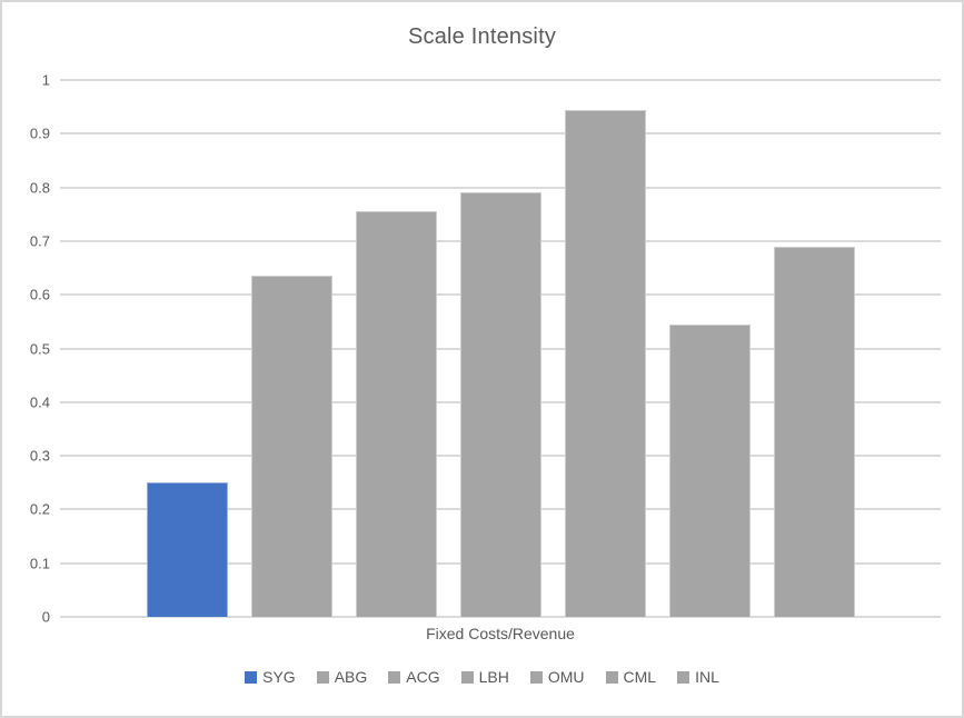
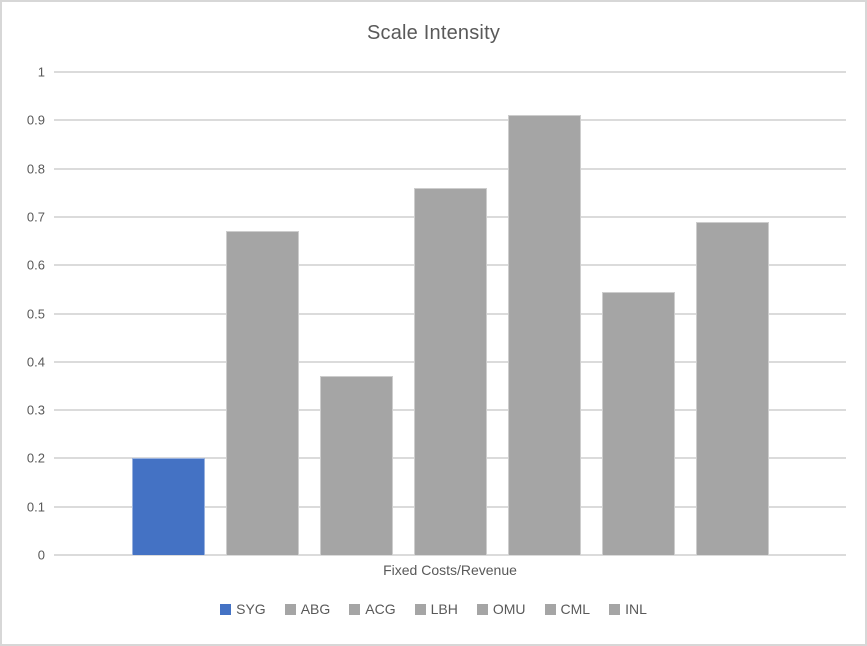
SYG: 0.25 -> 0.20
ABG: 0.64 -> 0.67
ACG: 0.76 -> 0.37
LBH: 0.79 -> 0.76
OMU: 0.94 -> 0.91
